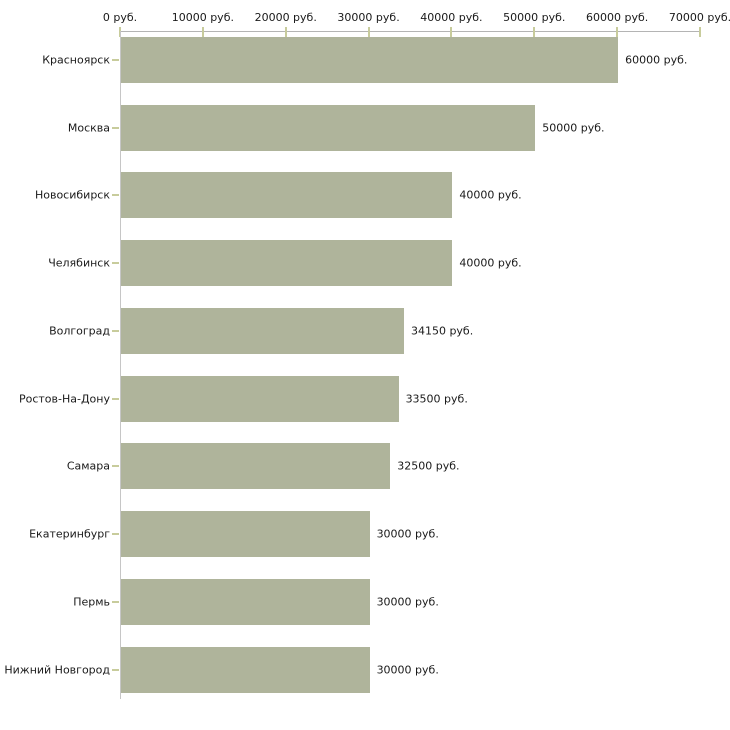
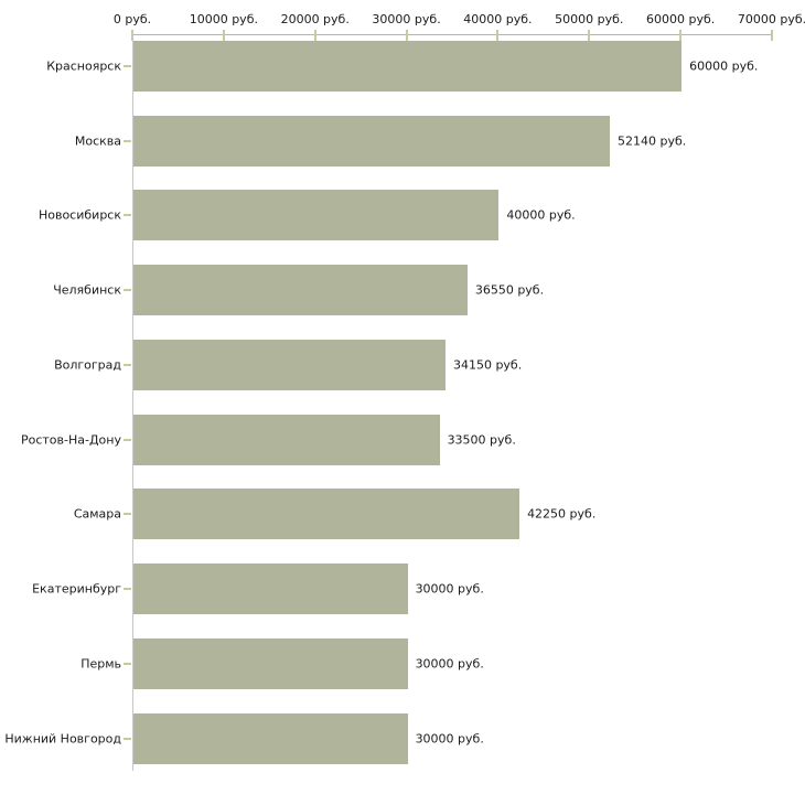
Москва: 50000 -> 52140
Челябинск: 40000 -> 36550
Самара: 32500 -> 42250
